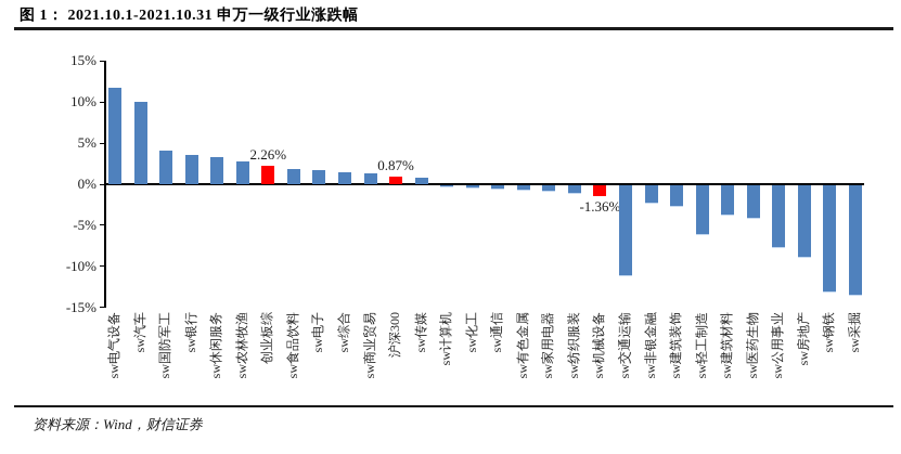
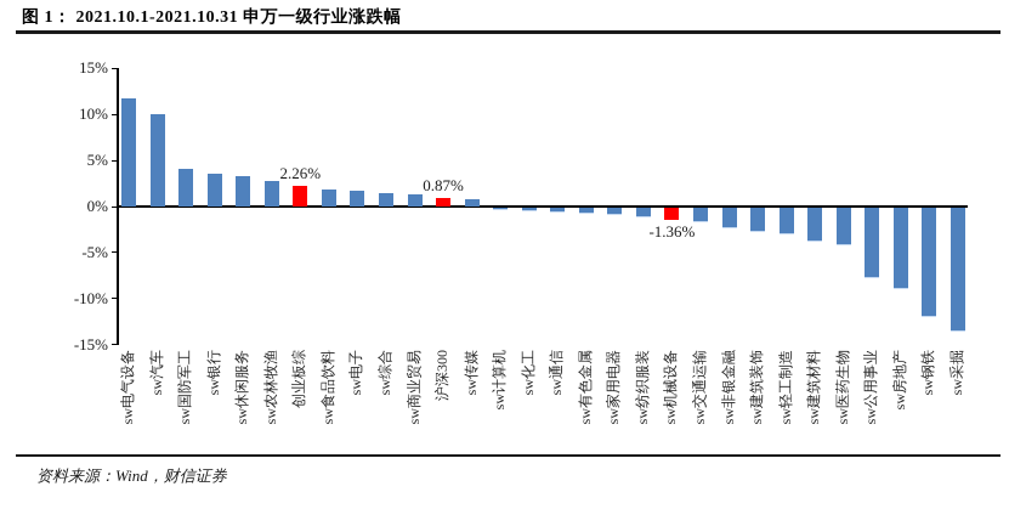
sw交通运输: -11% -> -2%
sw轻工制造: -6% -> -3%
sw钢铁: -13% -> -12%
